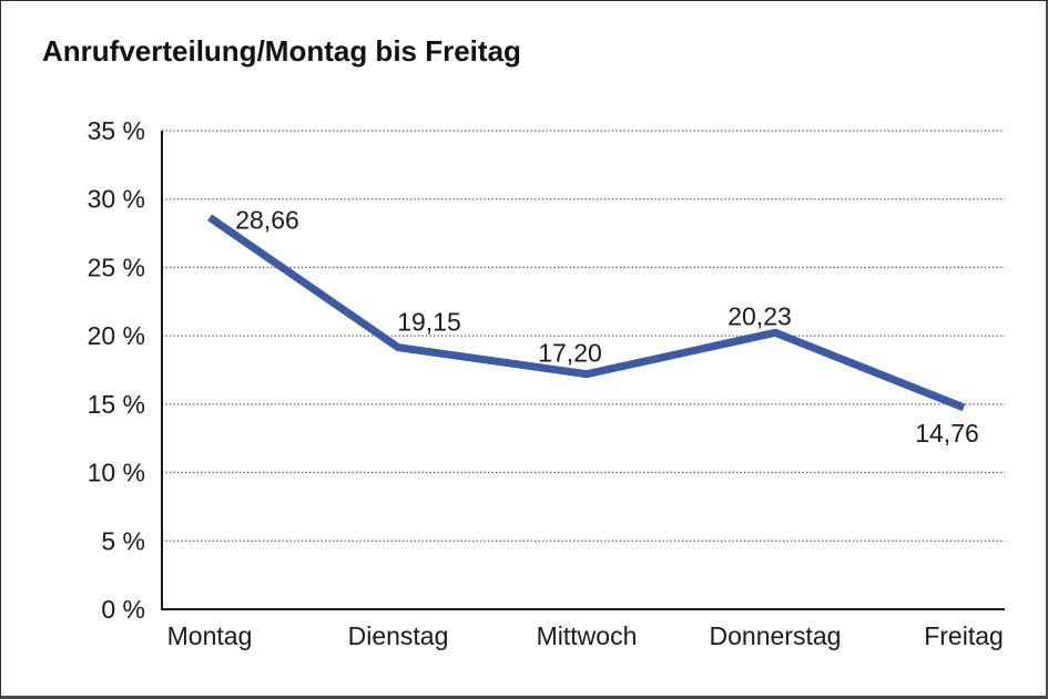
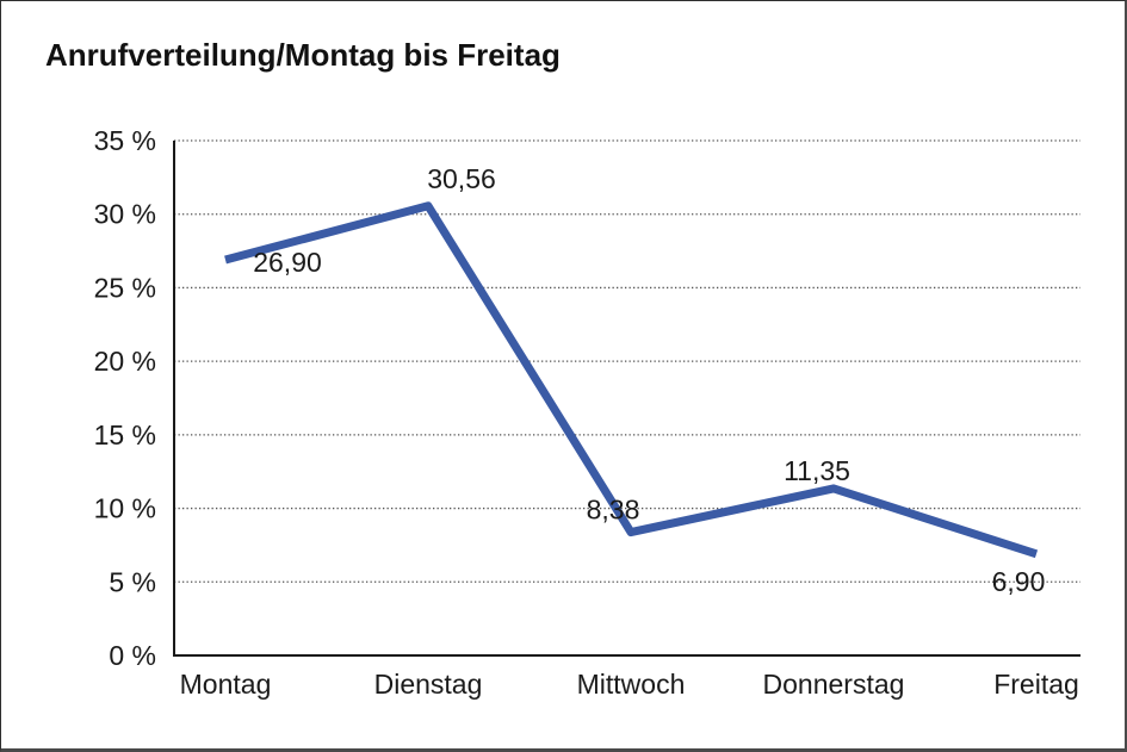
Montag: 28,66 -> 26,90
Dienstag: 19,15 -> 30,56
Mittwoch: 17,20 -> 8,38
Donnerstag: 20,23 -> 11,35
Freitag: 14,76 -> 6,90
